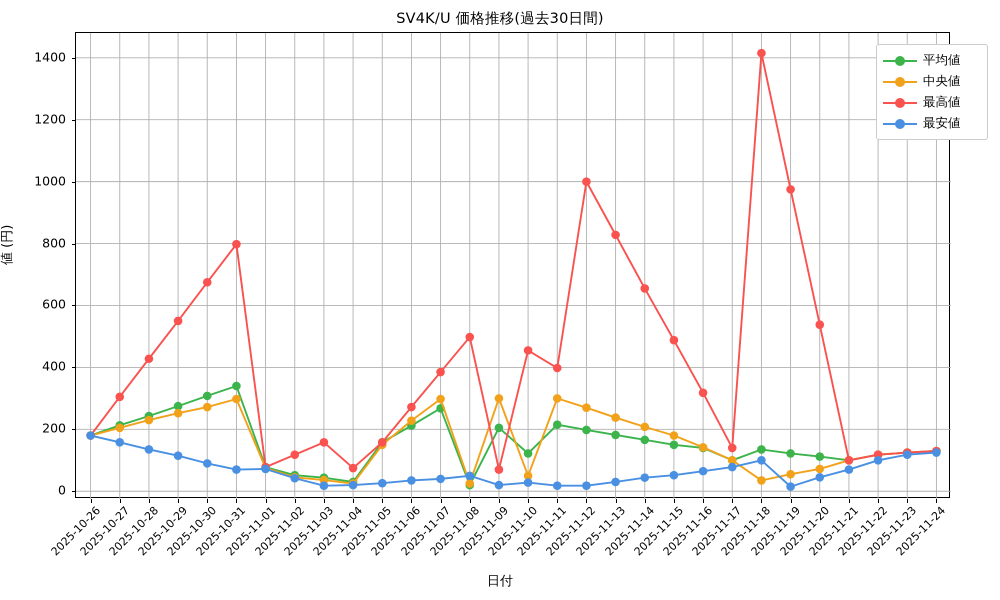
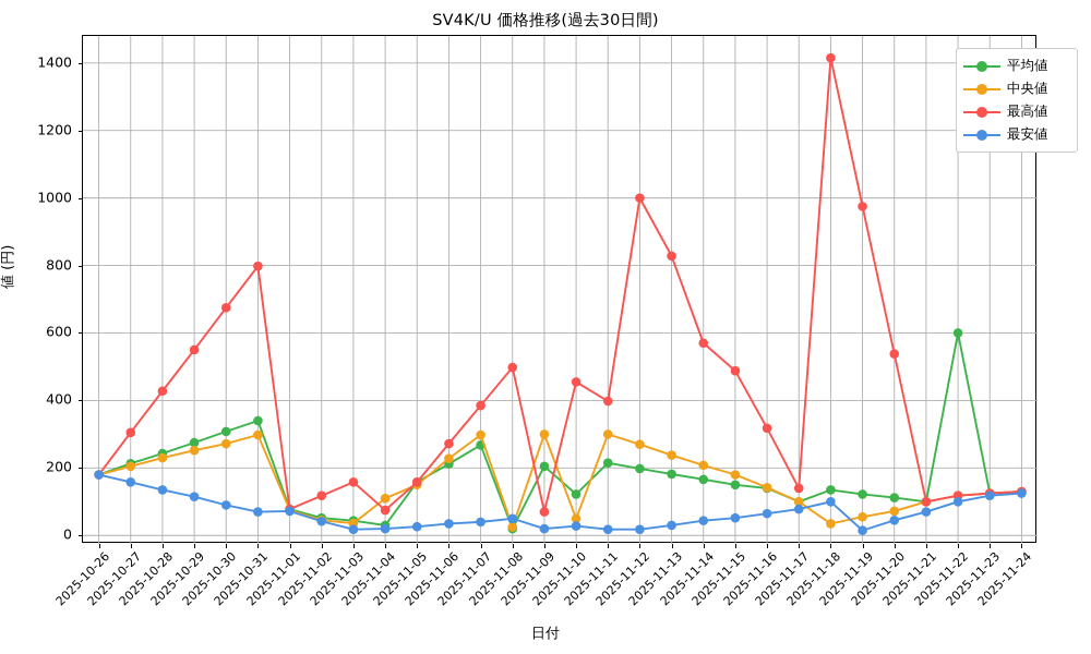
中央値/2025-11-04: 20 -> 110
最高値/2025-11-14: 660 -> 570
平均値/2025-11-22: 120 -> 600
